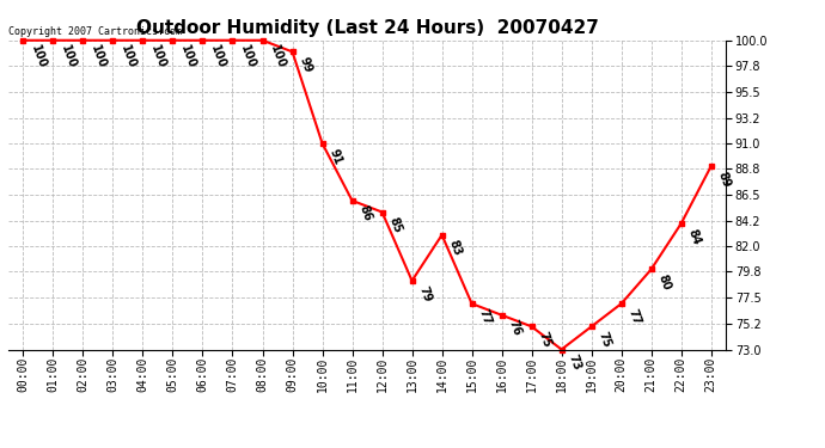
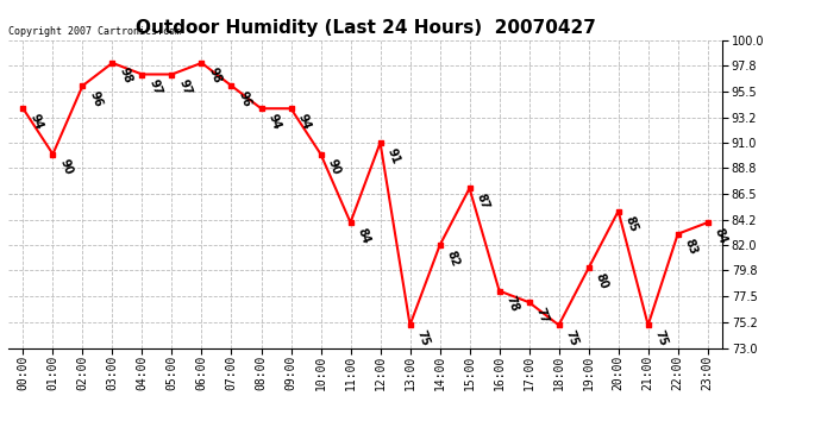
00:00: 100 -> 94
01:00: 100 -> 90
02:00: 100 -> 96
03:00: 100 -> 98
04:00: 100 -> 97
05:00: 100 -> 97
06:00: 100 -> 98
07:00: 100 -> 96
08:00: 100 -> 94
09:00: 99 -> 94
10:00: 91 -> 90
11:00: 86 -> 84
12:00: 85 -> 91
13:00: 79 -> 75
14:00: 83 -> 82
15:00: 77 -> 87
16:00: 76 -> 78
17:00: 75 -> 77
18:00: 73 -> 75
19:00: 75 -> 80
20:00: 77 -> 85
21:00: 80 -> 75
22:00: 84 -> 83
23:00: 89 -> 84
